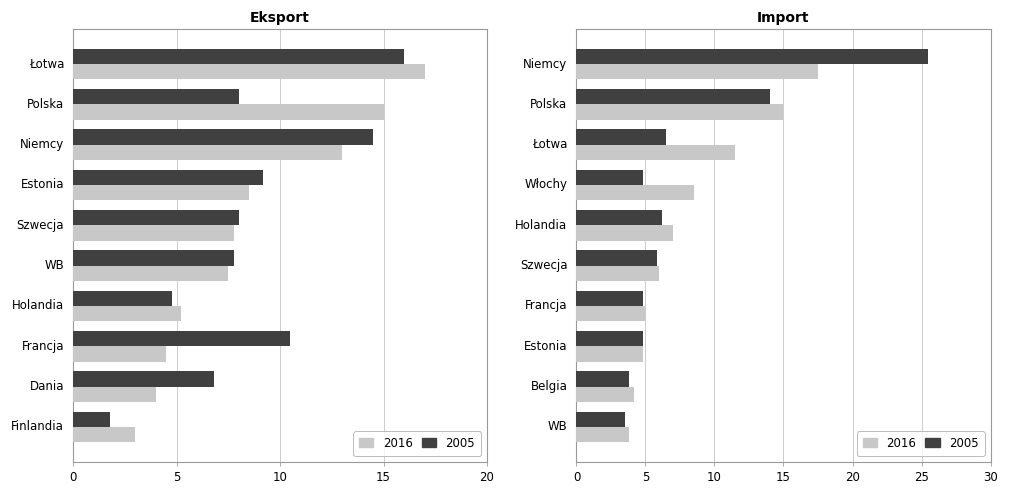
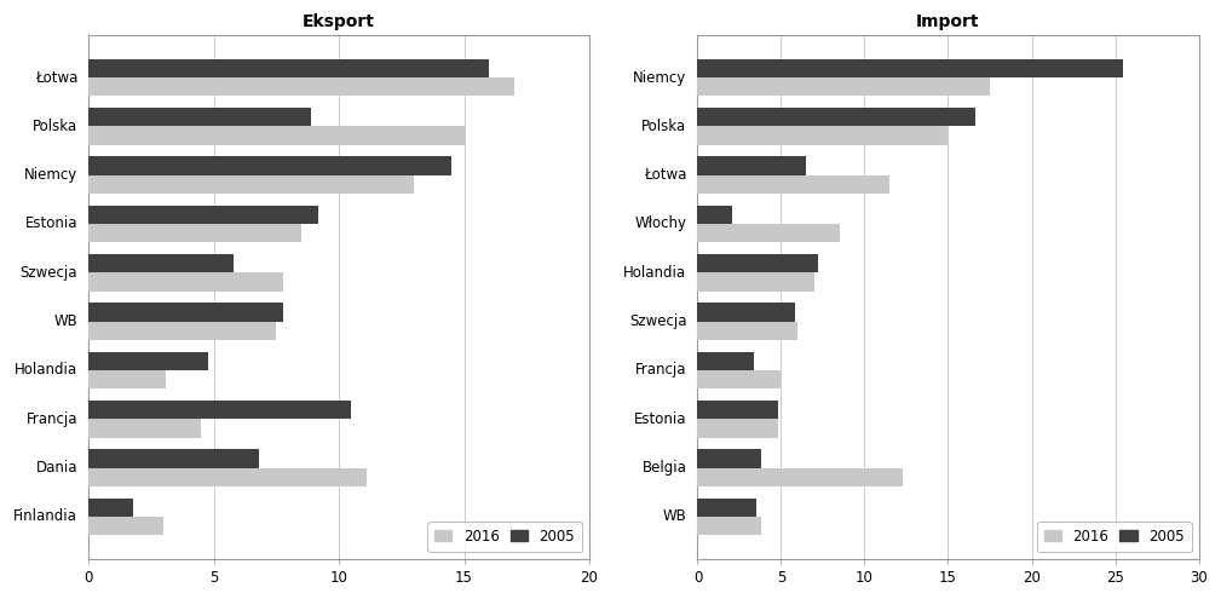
Eksport/2005/Polska: 8.0 -> 8.9
Eksport/2005/Szwecja: 8.0 -> 5.8
Eksport/2016/Holandia: 5.2 -> 3.1
Eksport/2016/Dania: 4.0 -> 11.1
Import/2005/Polska: 14.0 -> 16.6
Import/2005/Włochy: 4.8 -> 2.1
Import/2005/Holandia: 6.2 -> 7.2
Import/2005/Francja: 4.8 -> 3.4
Import/2016/Belgia: 4.2 -> 12.3
